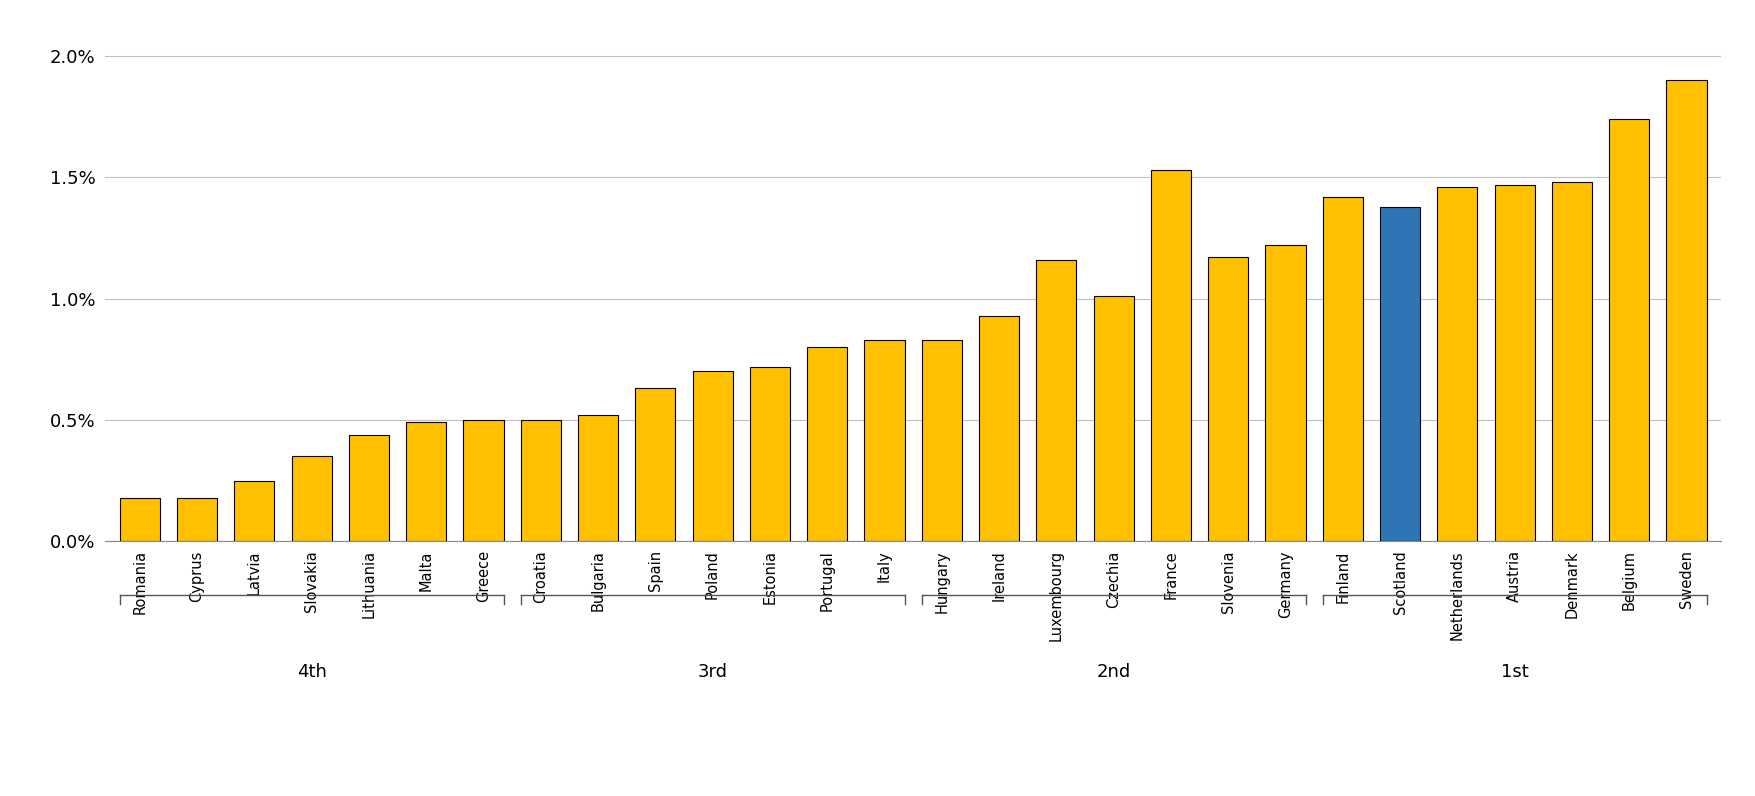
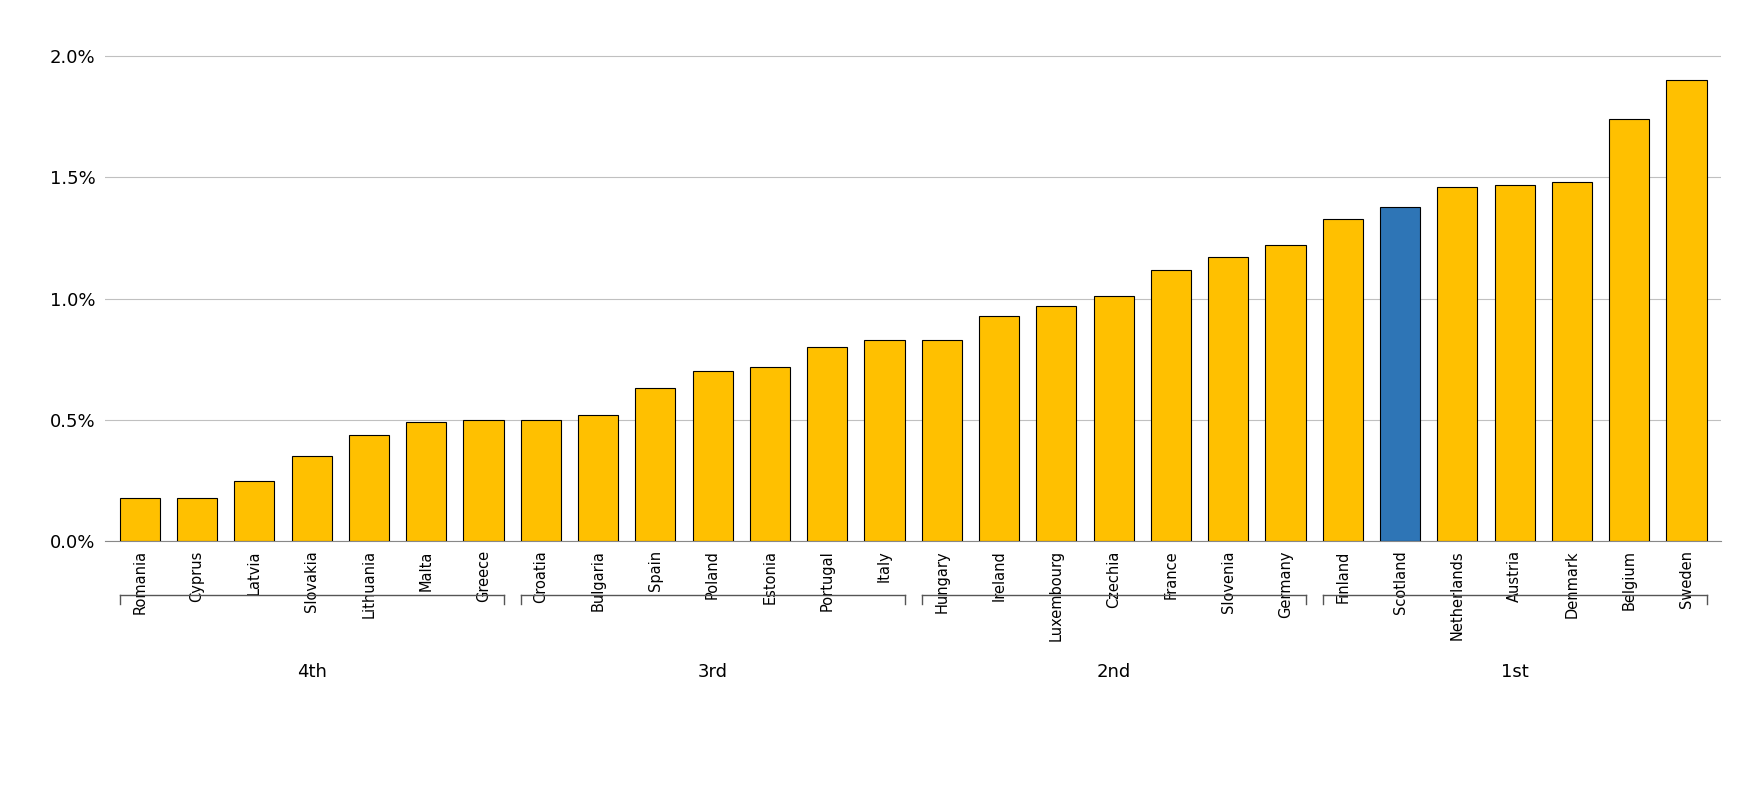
Luxembourg: 1.16% -> 0.97%
France: 1.53% -> 1.12%
Finland: 1.42% -> 1.33%
